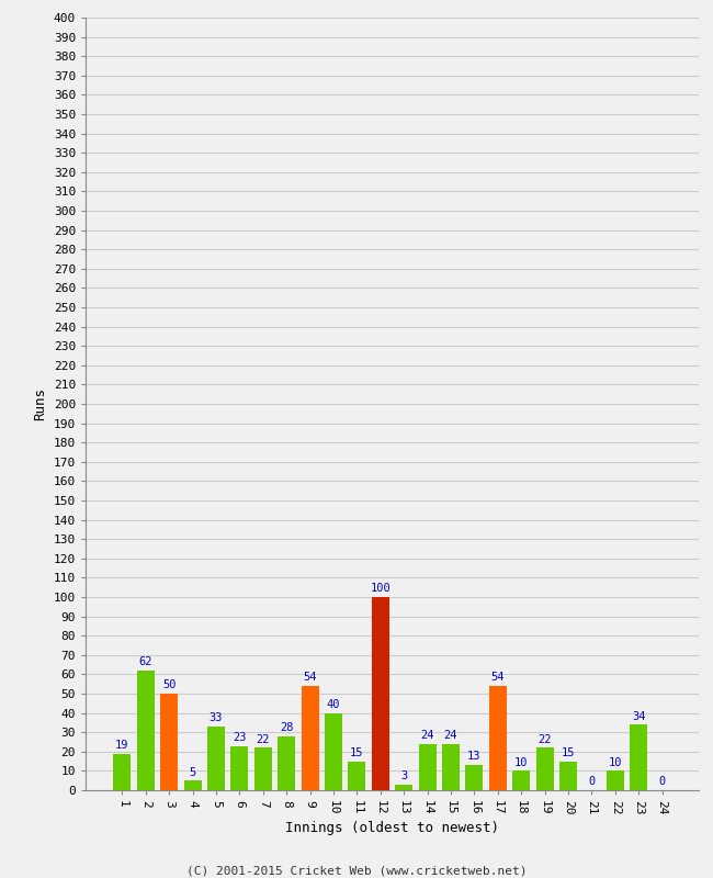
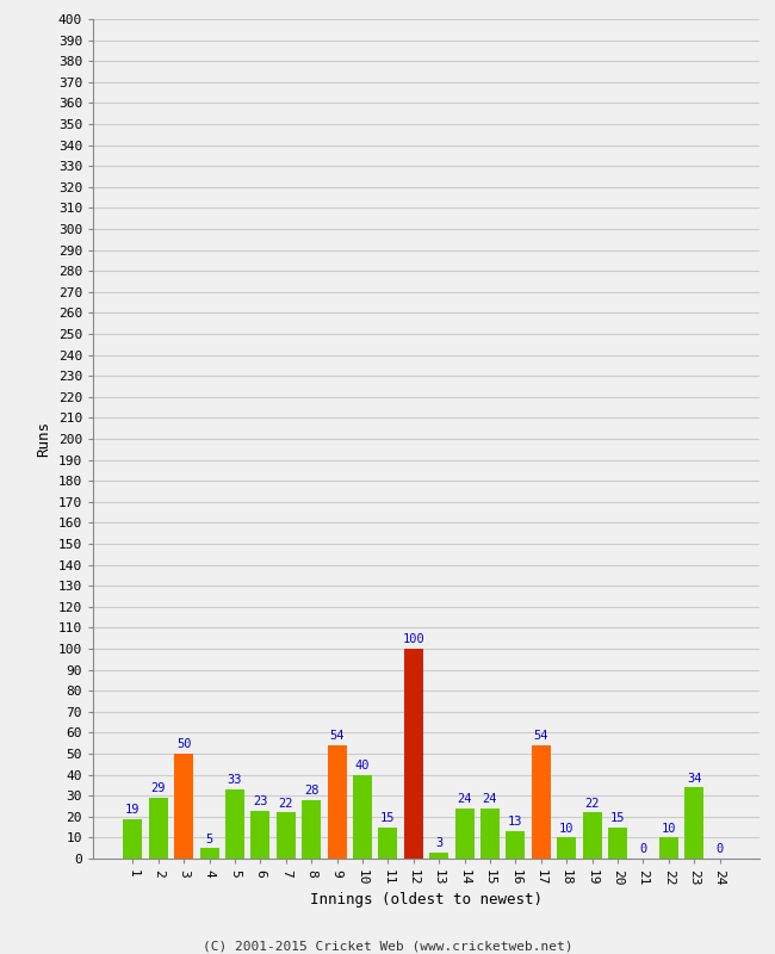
2: 62 -> 29
